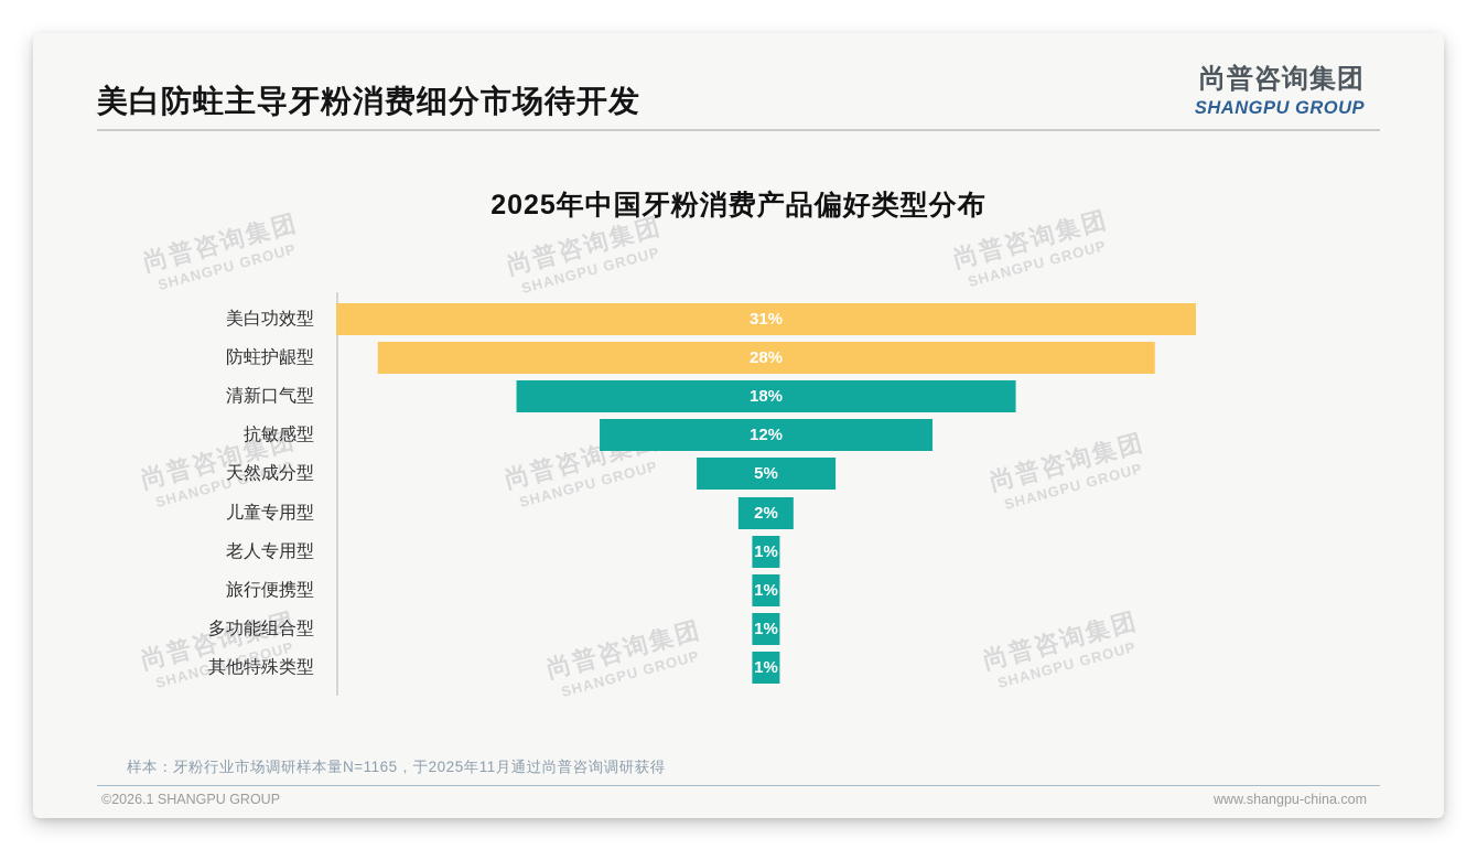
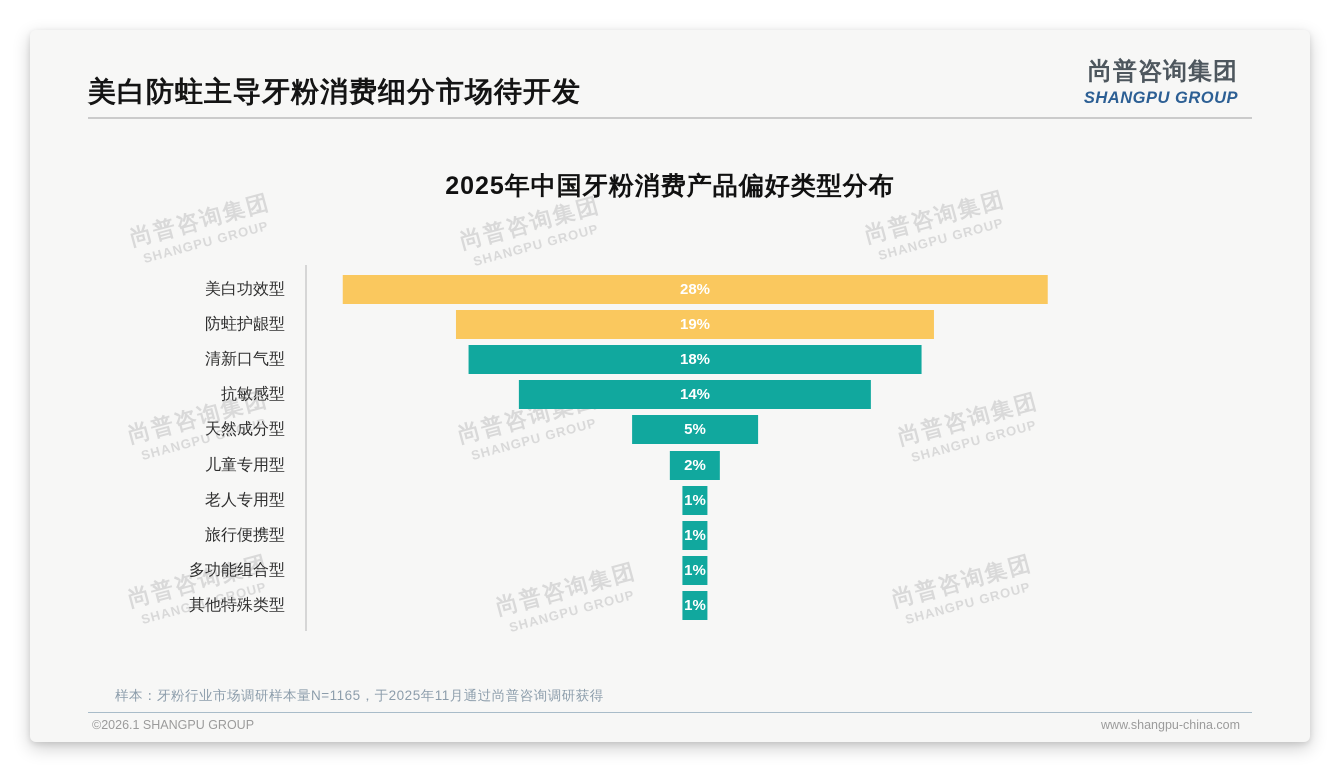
美白功效型: 31% -> 28%
防蛀护龈型: 28% -> 19%
抗敏感型: 12% -> 14%
